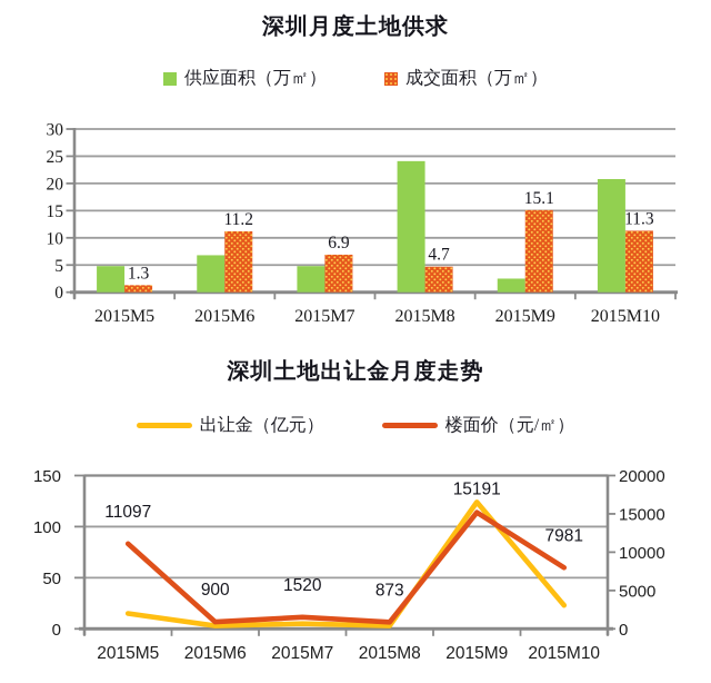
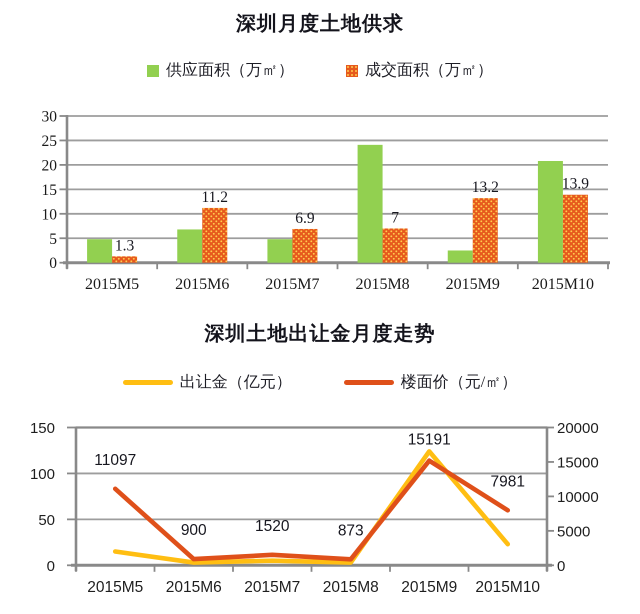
深圳月度土地供求/成交面积（万㎡）/2015M8: 4.7 -> 7
深圳月度土地供求/成交面积（万㎡）/2015M9: 15.1 -> 13.2
深圳月度土地供求/成交面积（万㎡）/2015M10: 11.3 -> 13.9
